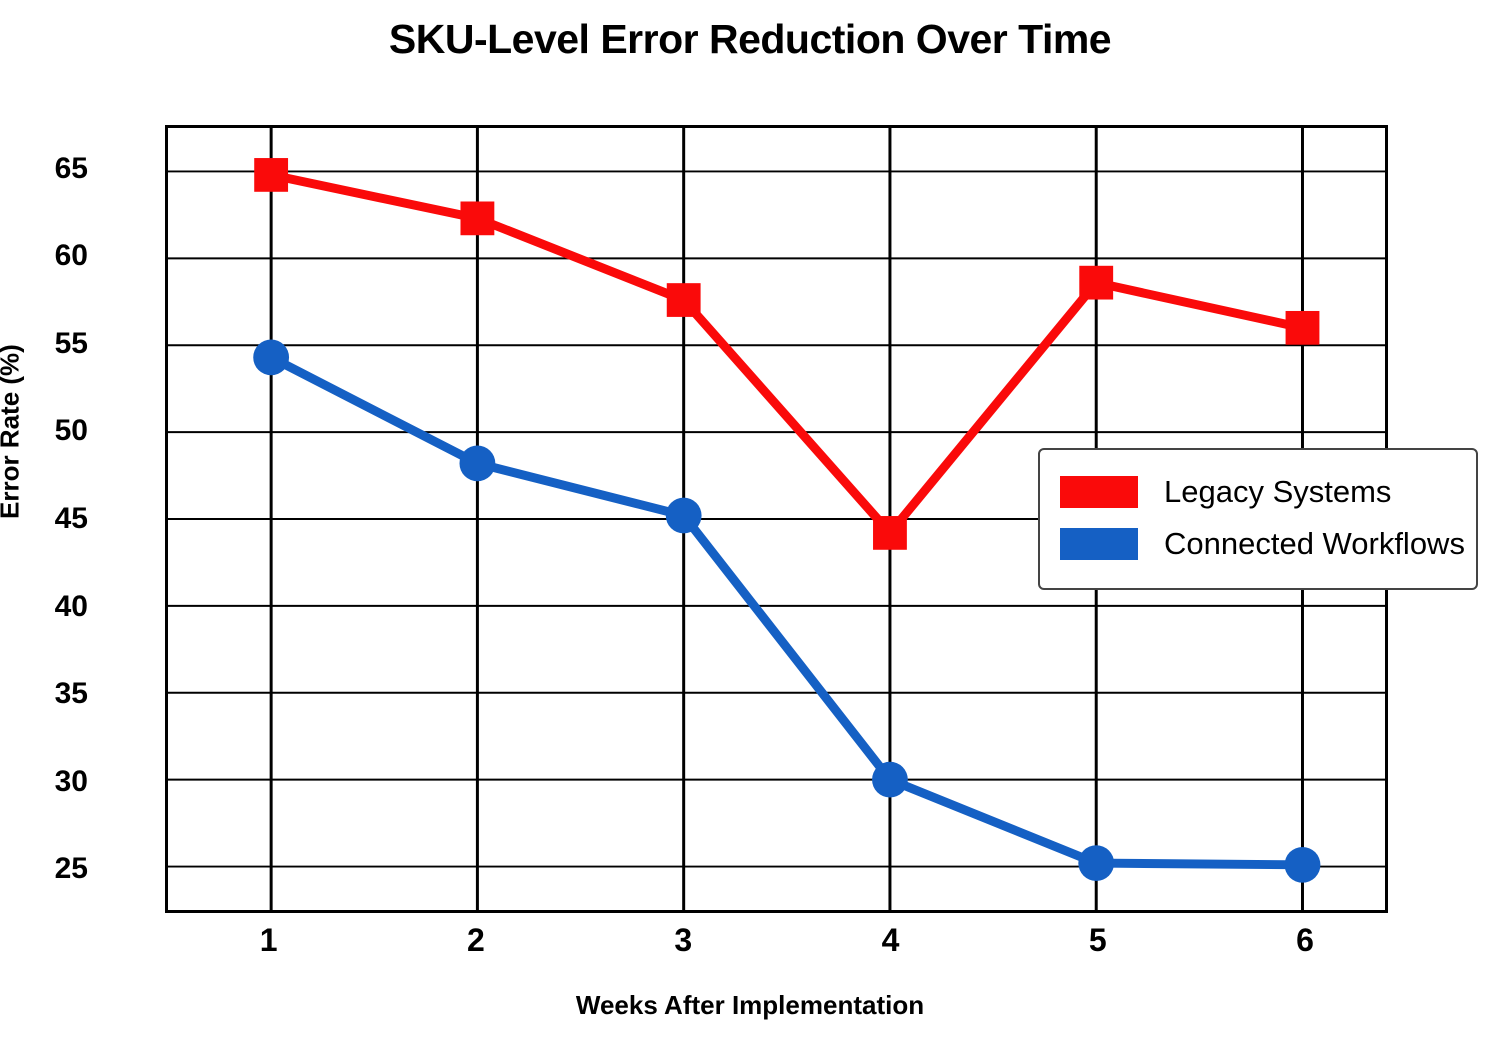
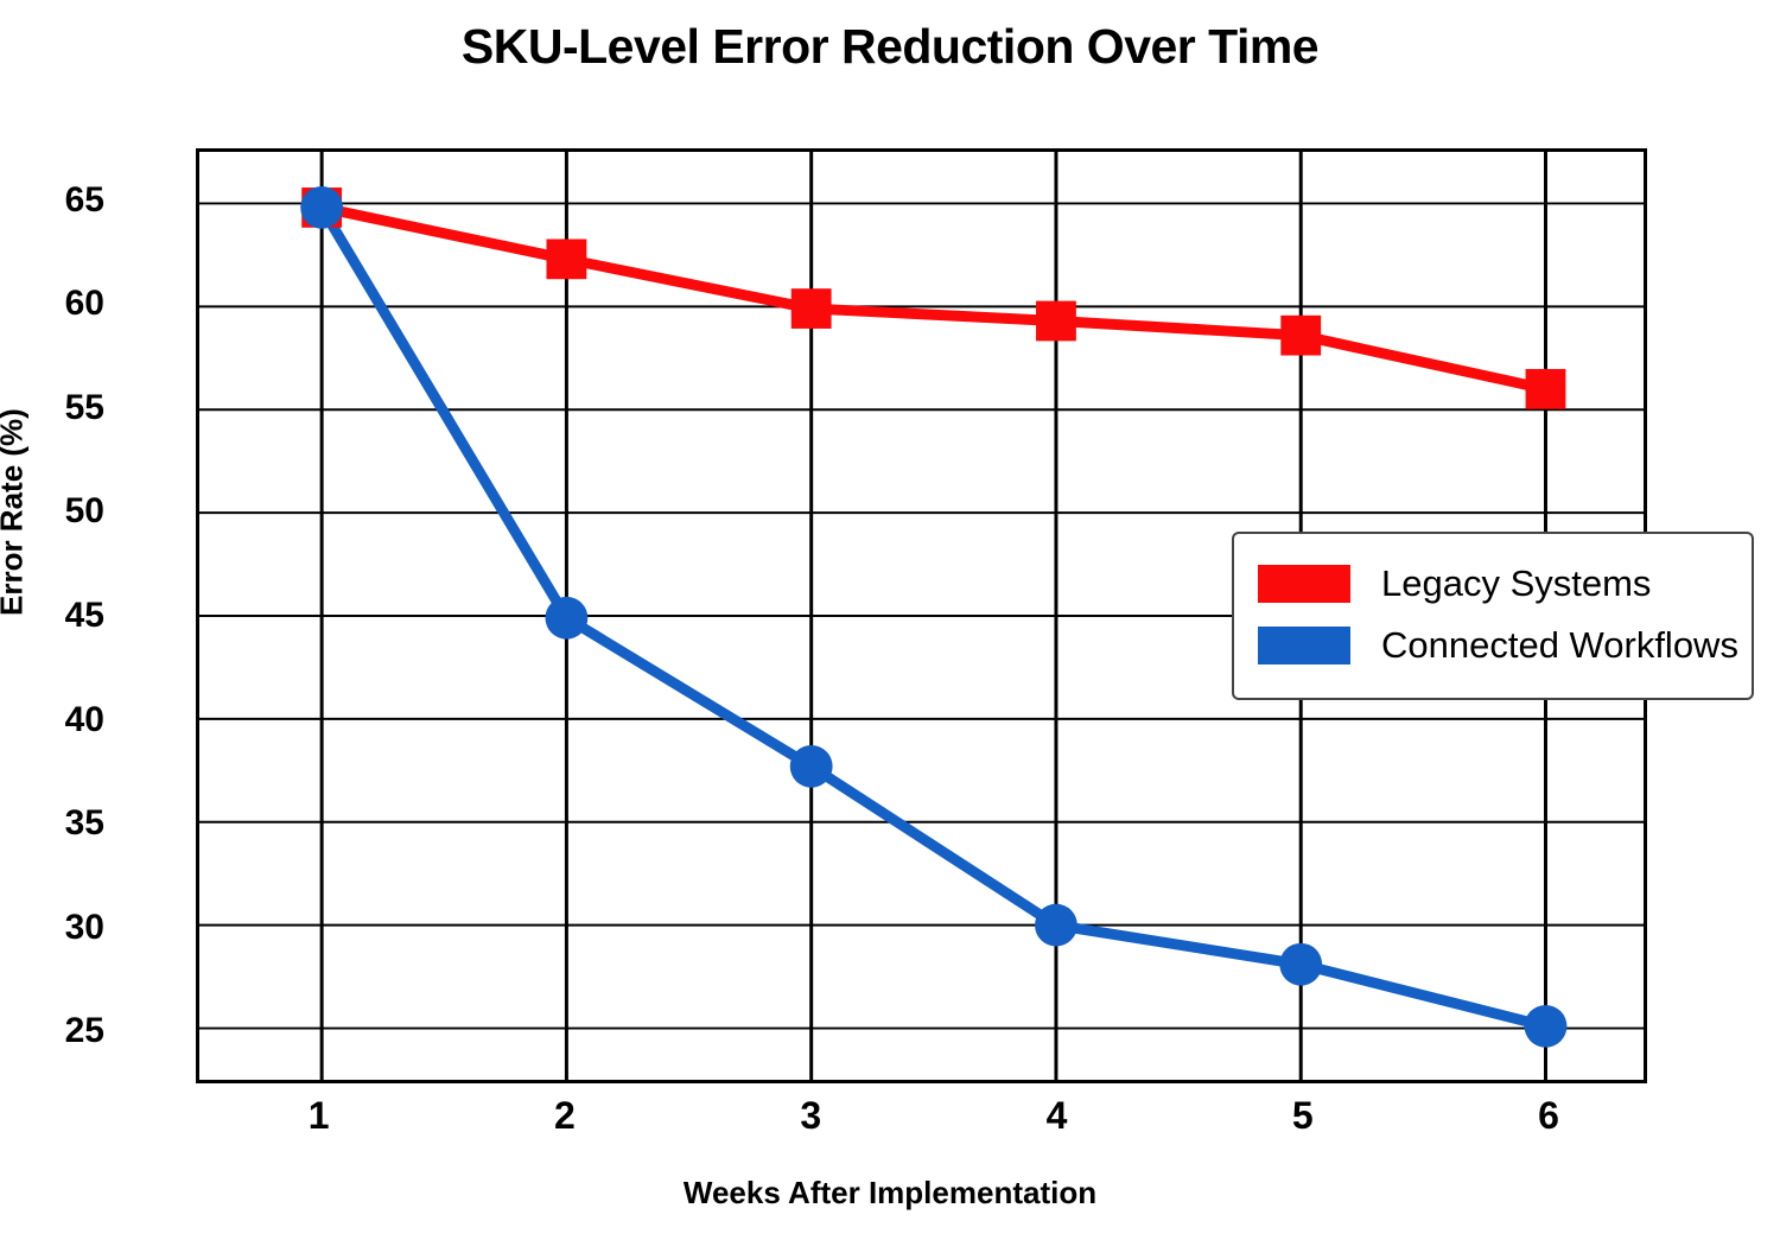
Connected Workflows/1: 54.3 -> 64.8
Connected Workflows/2: 48.2 -> 44.9
Legacy Systems/3: 57.6 -> 59.9
Connected Workflows/3: 45.2 -> 37.7
Legacy Systems/4: 44.2 -> 59.3
Connected Workflows/5: 25.2 -> 28.1
